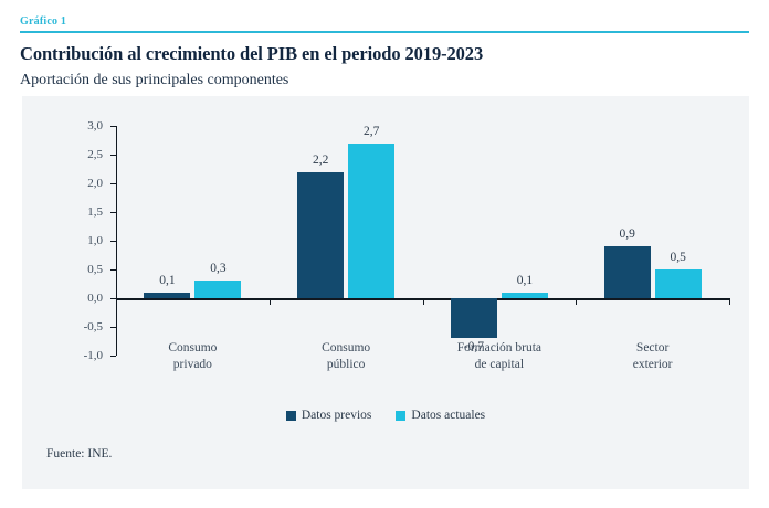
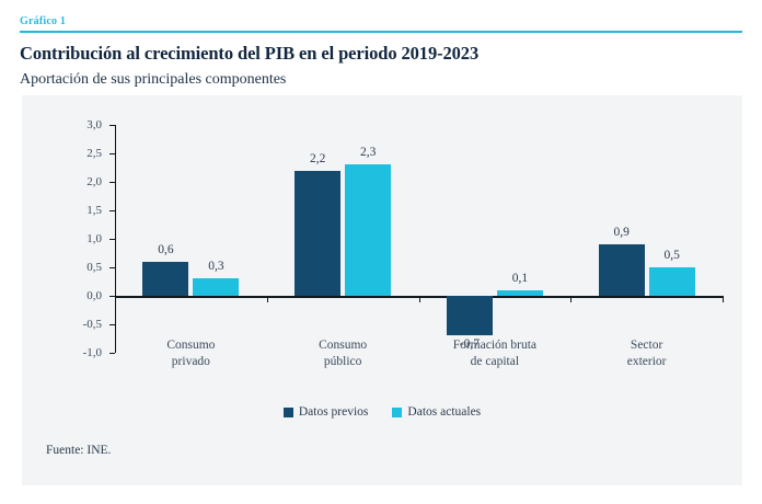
Datos previos/Consumo privado: 0,1 -> 0,6
Datos actuales/Consumo público: 2,7 -> 2,3
